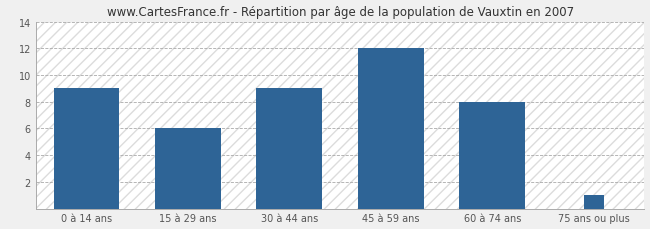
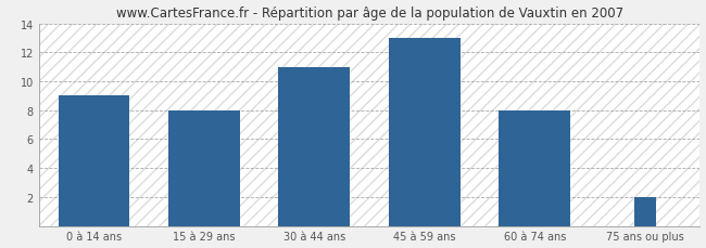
15 à 29 ans: 6 -> 8
30 à 44 ans: 9 -> 11
45 à 59 ans: 12 -> 13
75 ans ou plus: 1 -> 2
